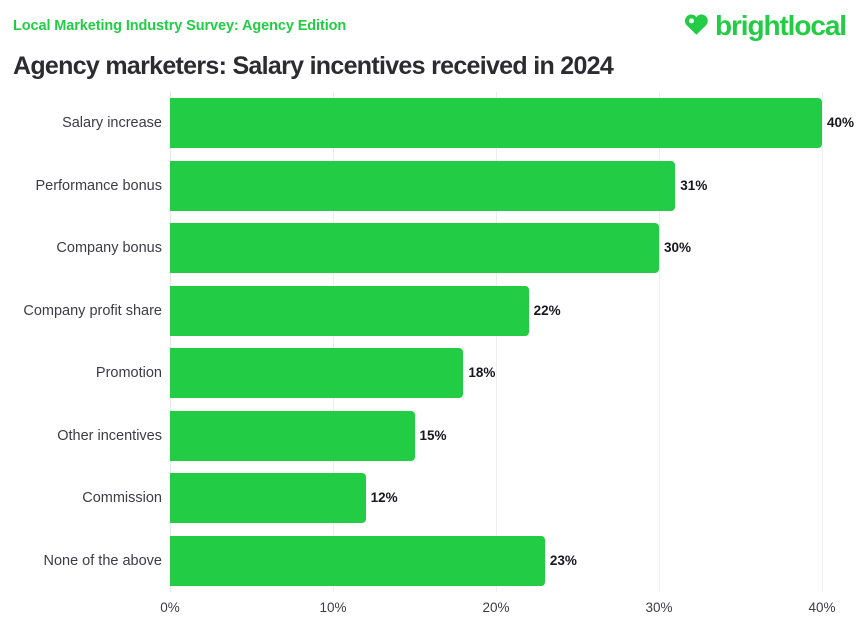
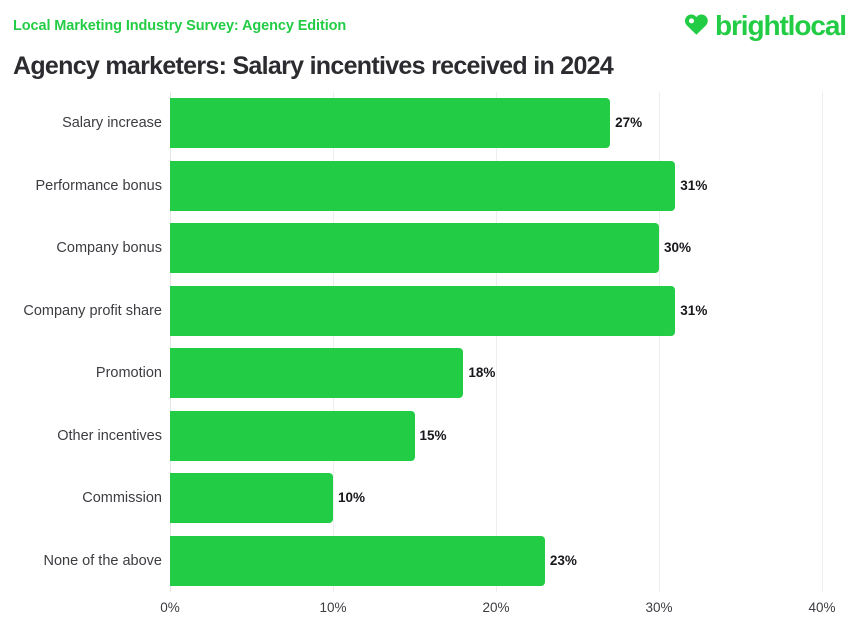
Salary increase: 40% -> 27%
Company profit share: 22% -> 31%
Commission: 12% -> 10%
